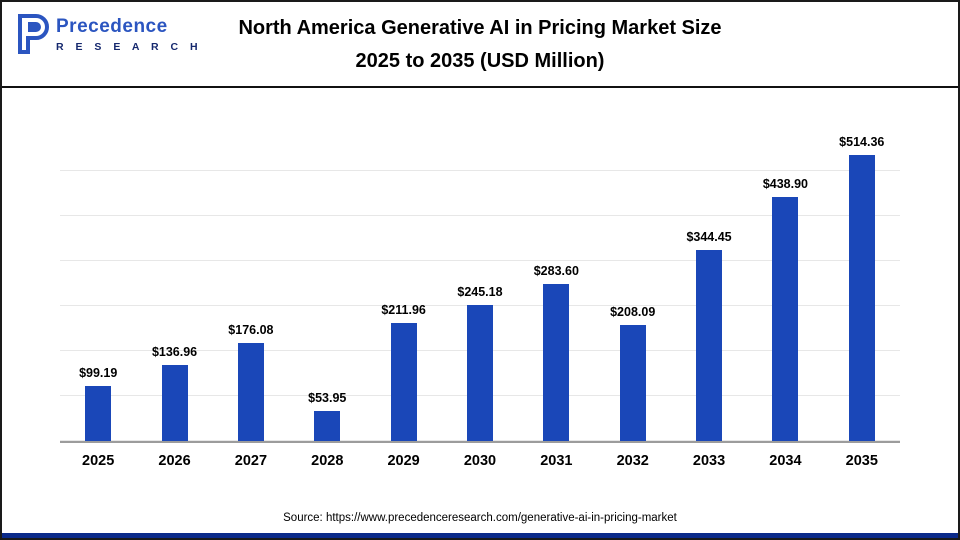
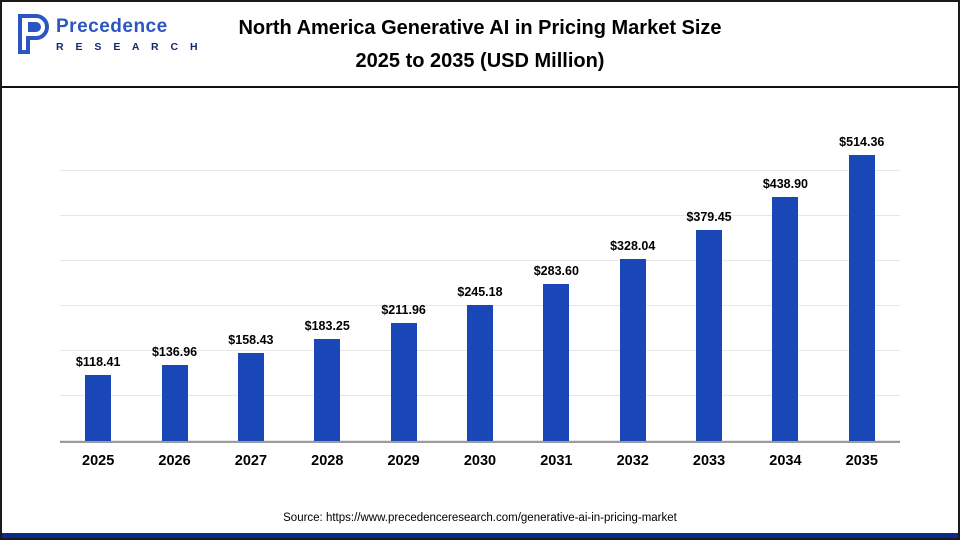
2025: $99.19 -> $118.41
2027: $176.08 -> $158.43
2028: $53.95 -> $183.25
2032: $208.09 -> $328.04
2033: $344.45 -> $379.45
